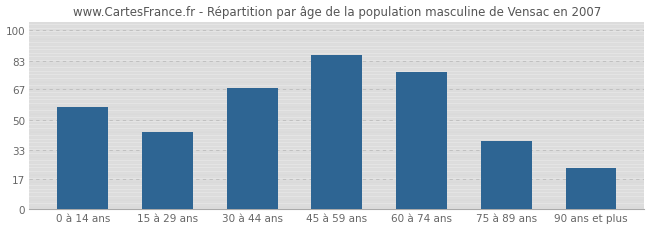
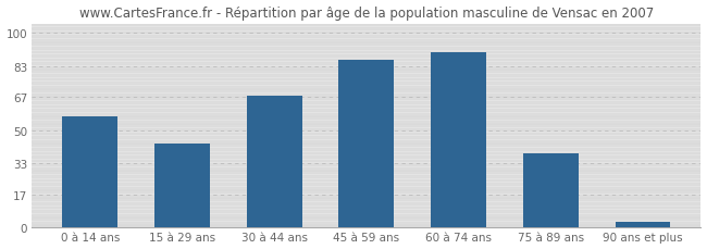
60 à 74 ans: 77 -> 90
90 ans et plus: 23 -> 3
